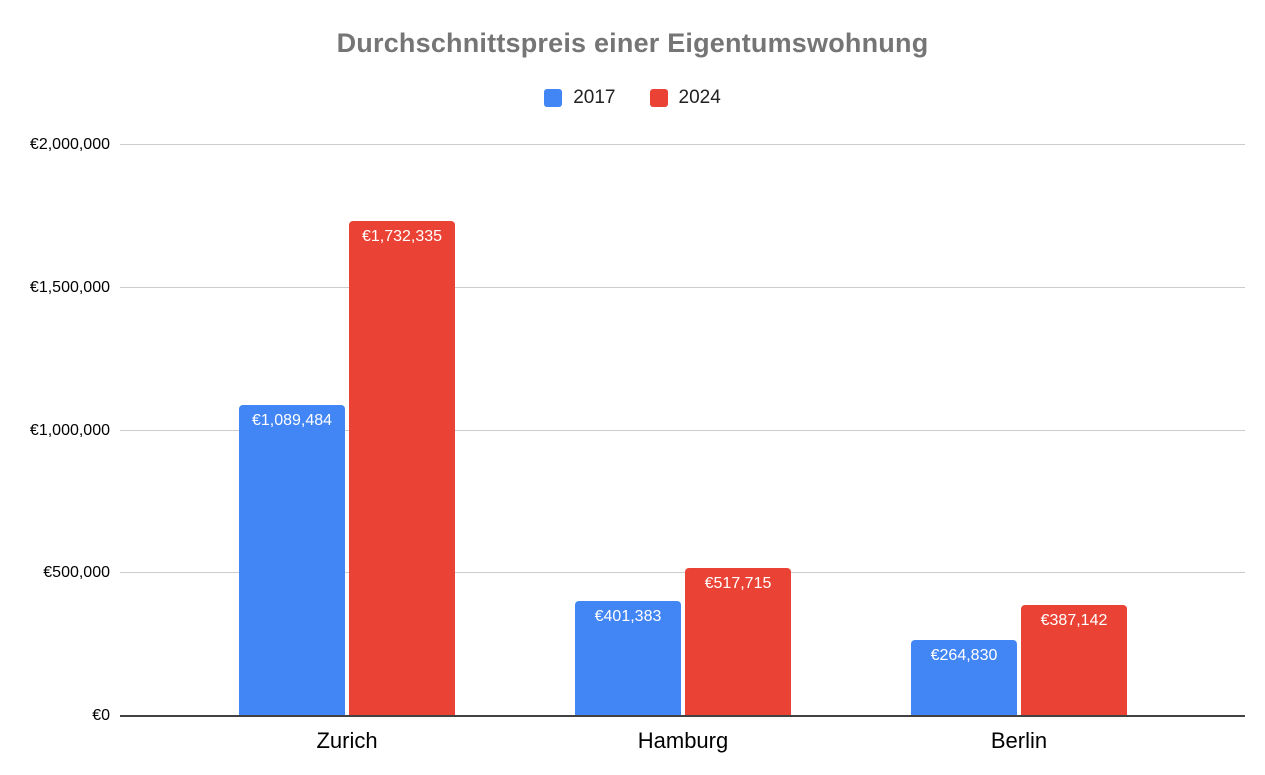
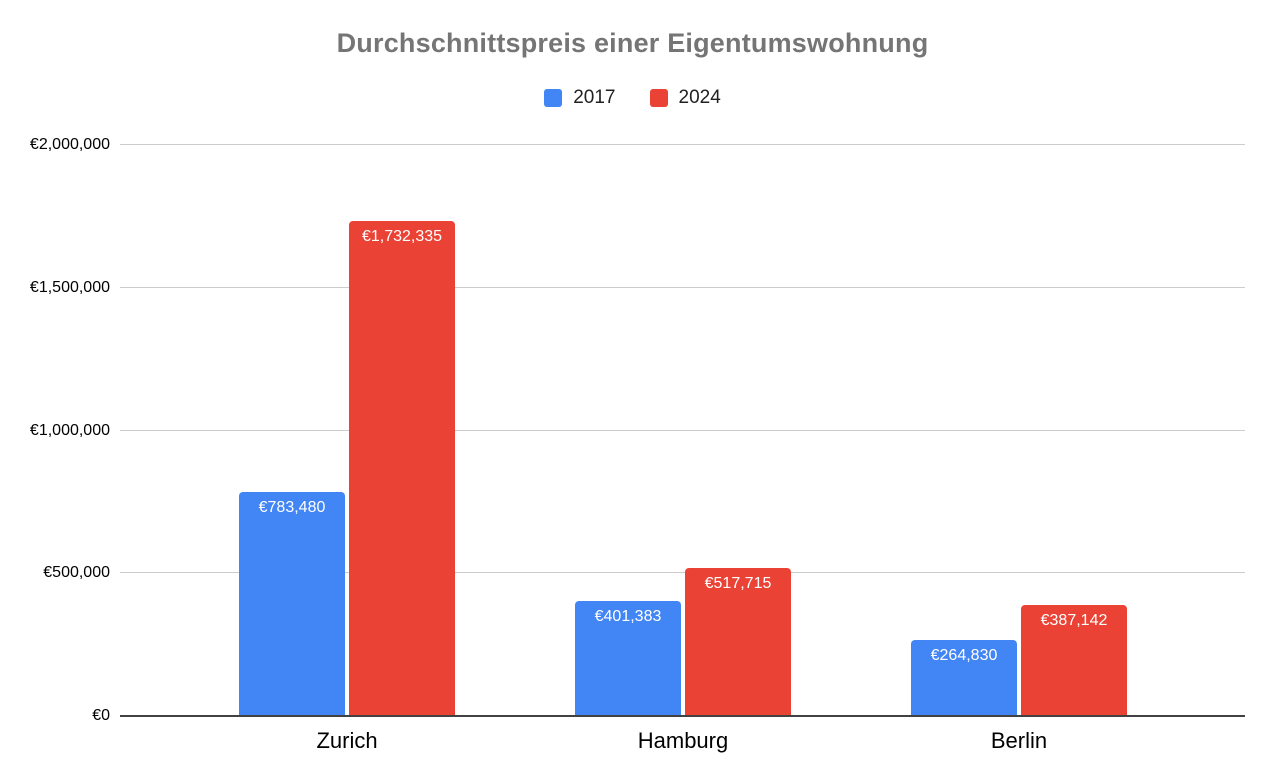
2017/Zurich: €1,089,484 -> €783,480
